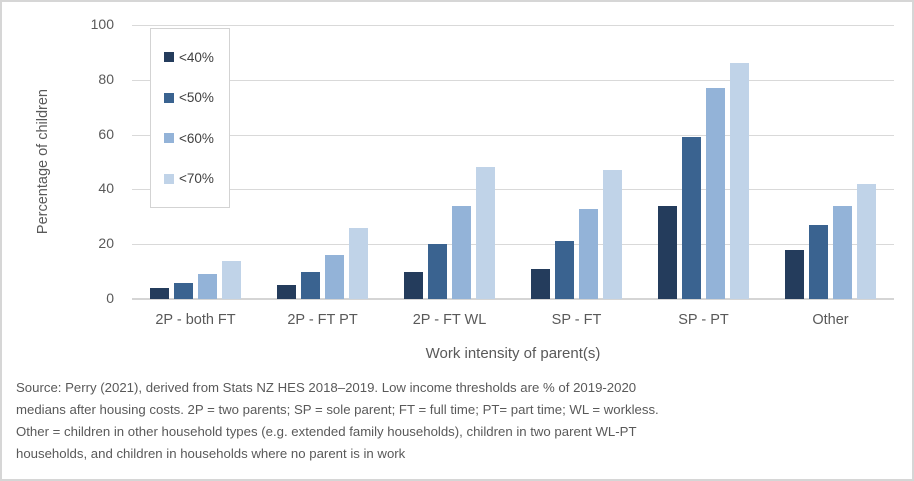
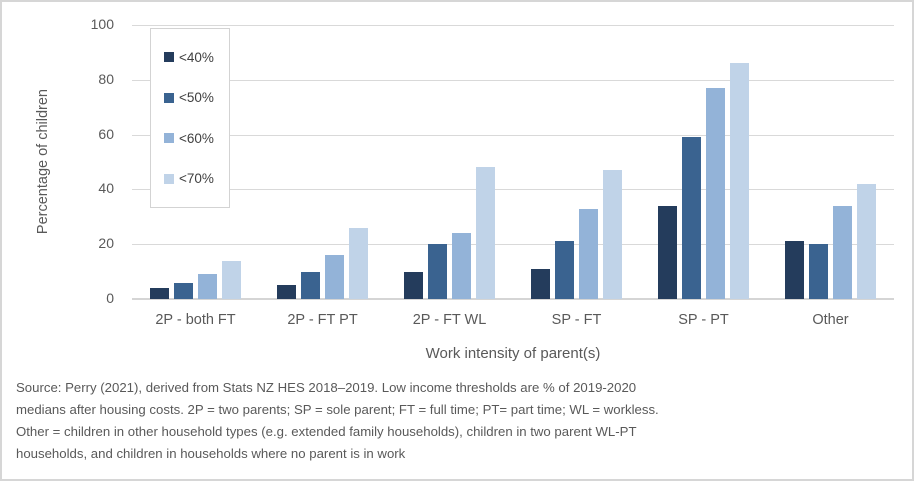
<60%/2P - FT WL: 34 -> 24
<40%/Other: 18 -> 21
<50%/Other: 27 -> 20
